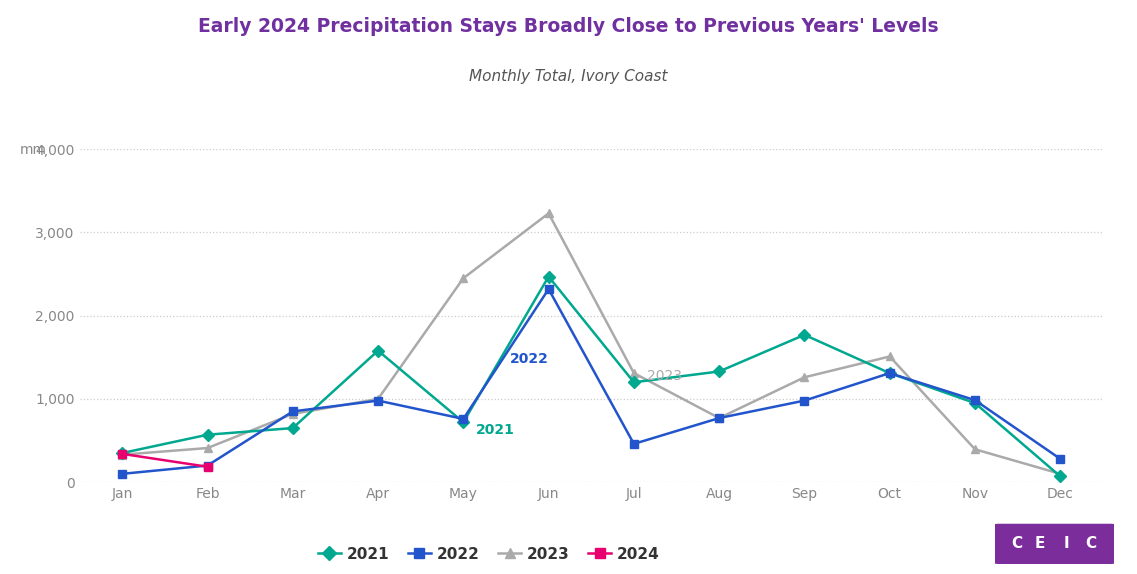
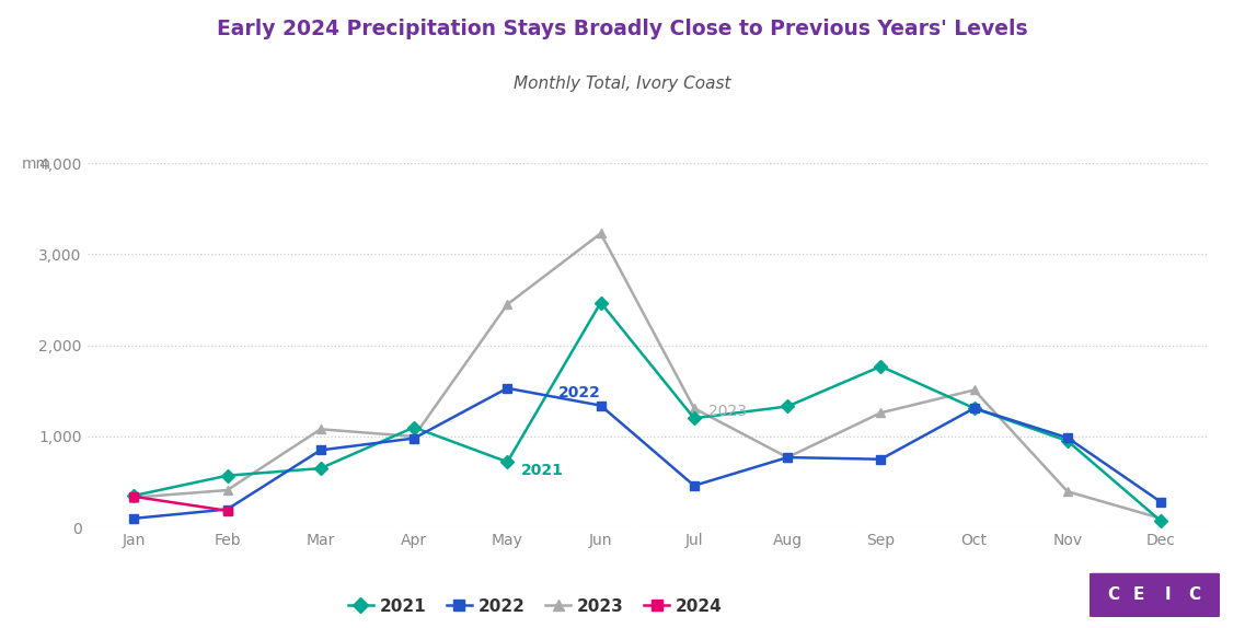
2023/Mar: 820 -> 1,080
2021/Apr: 1,580 -> 1,100
2022/May: 760 -> 1,530
2022/Jun: 2,320 -> 1,340
2022/Sep: 980 -> 750
